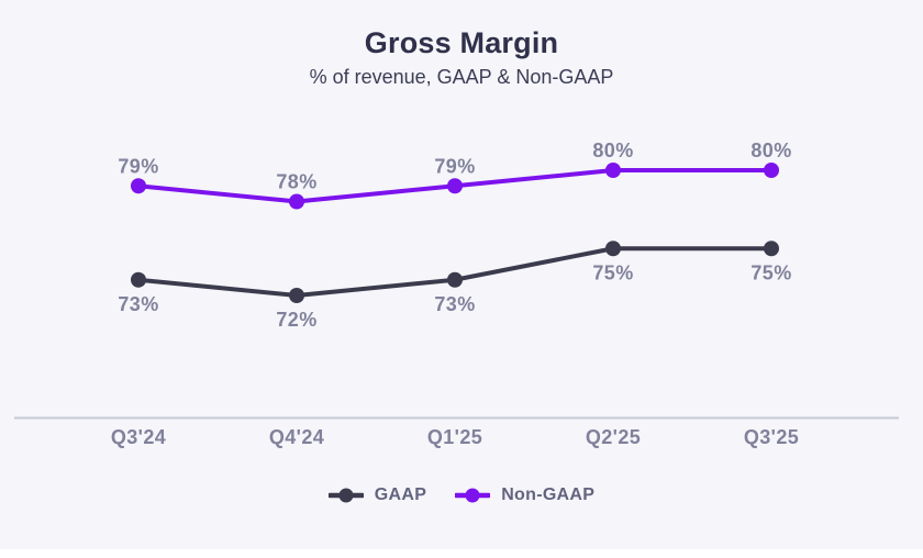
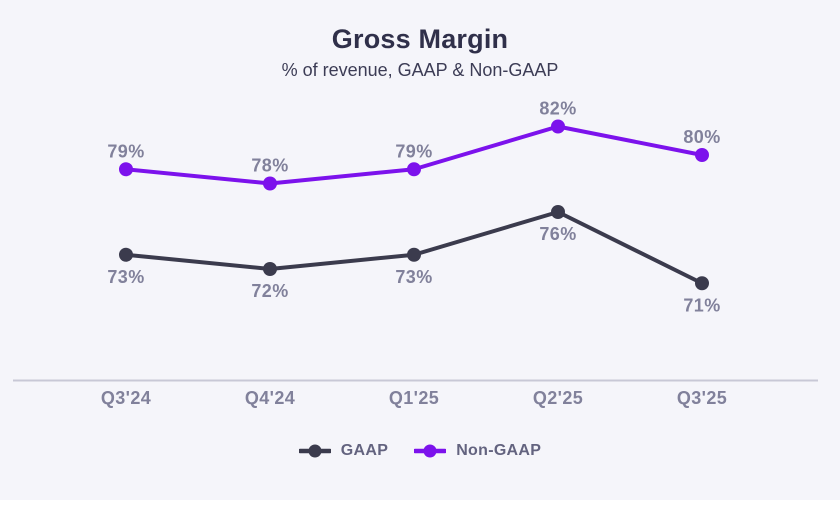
GAAP/Q2'25: 75% -> 76%
Non-GAAP/Q2'25: 80% -> 82%
GAAP/Q3'25: 75% -> 71%
